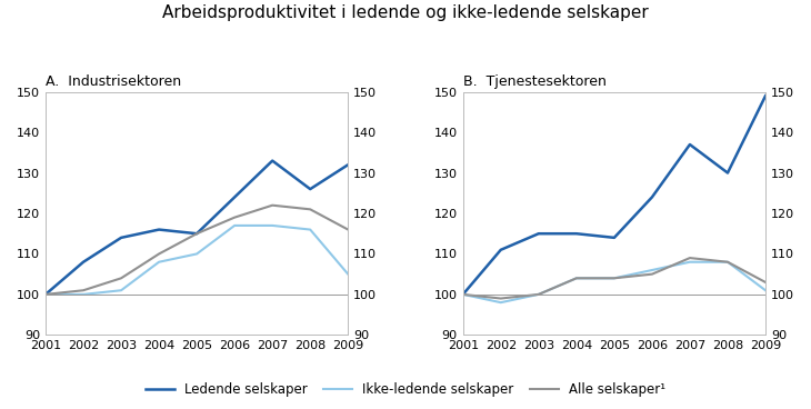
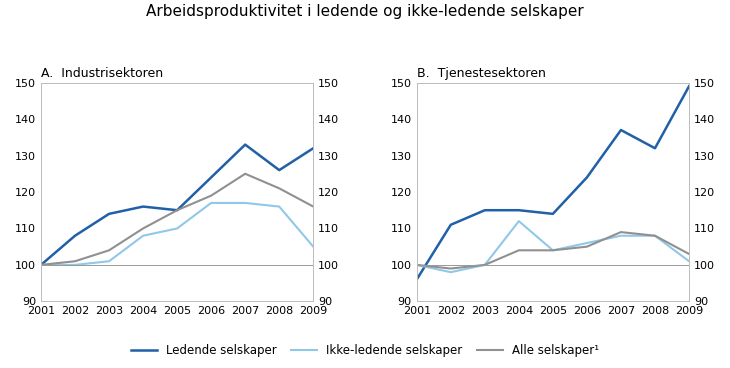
A. Industrisektoren/Alle selskaper¹/2007: 122 -> 125
B. Tjenestesektoren/Ledende selskaper/2001: 100 -> 96
B. Tjenestesektoren/Ikke-ledende selskaper/2004: 104 -> 112
B. Tjenestesektoren/Ledende selskaper/2008: 130 -> 132
